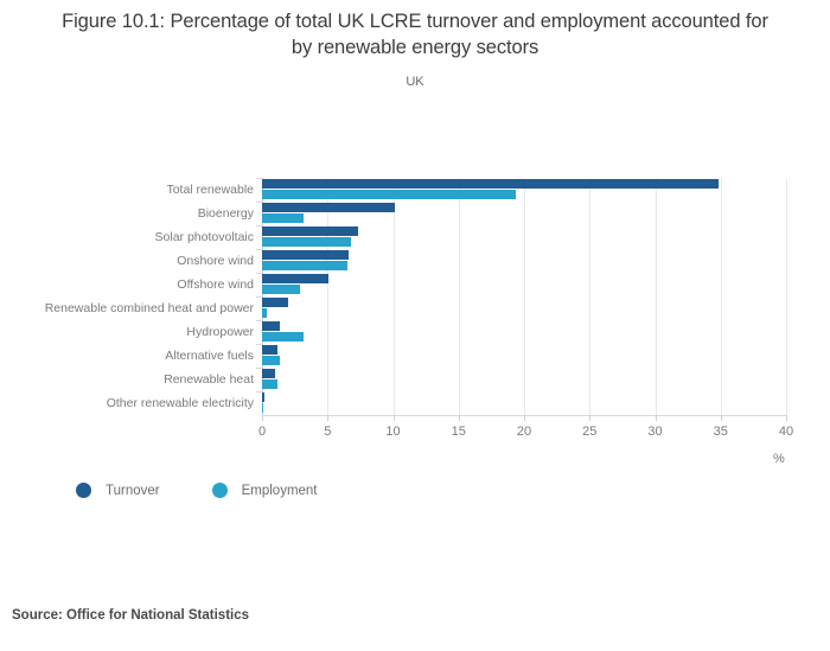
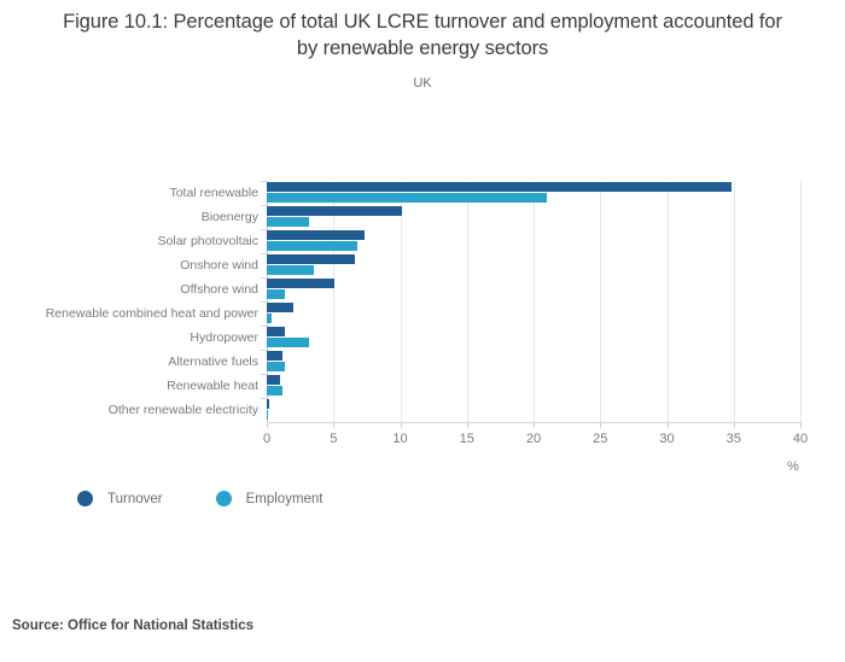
Employment/Total renewable: 19.4 -> 21.0
Employment/Onshore wind: 6.5 -> 3.5
Employment/Offshore wind: 2.9 -> 1.4
